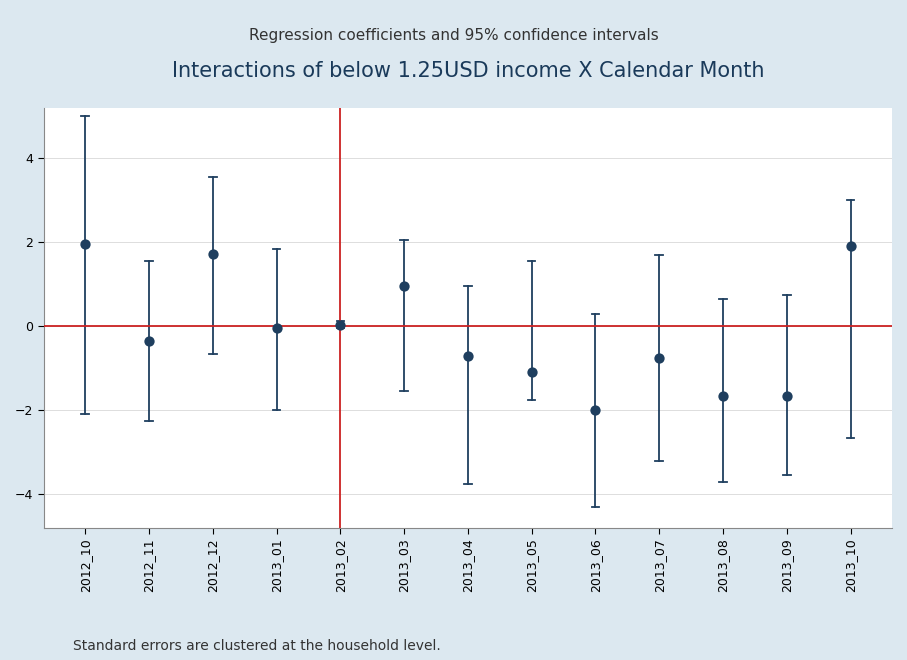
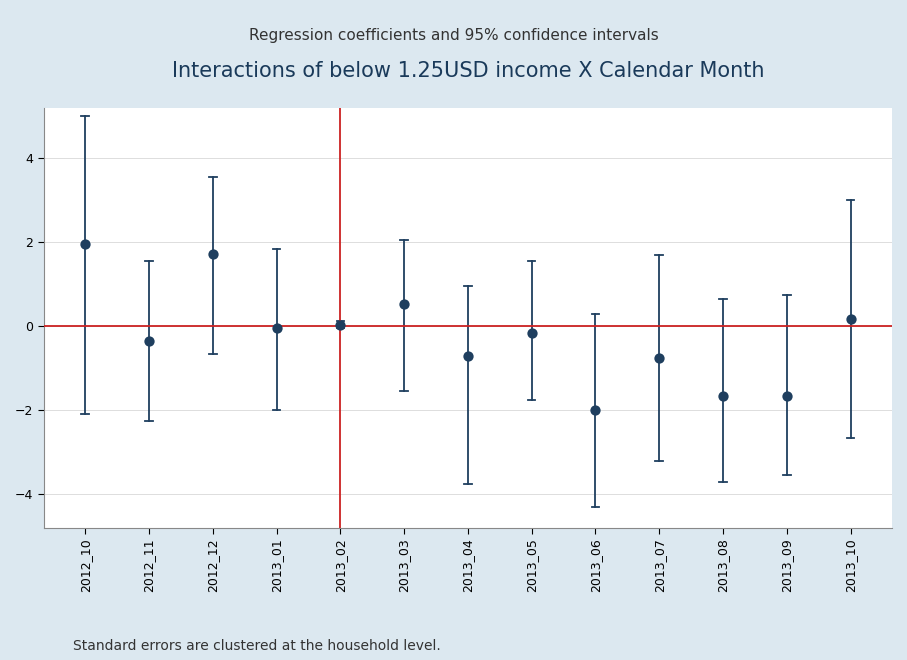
2013_03: 0.95 -> 0.52
2013_05: -1.10 -> -0.15
2013_10: 1.90 -> 0.18
